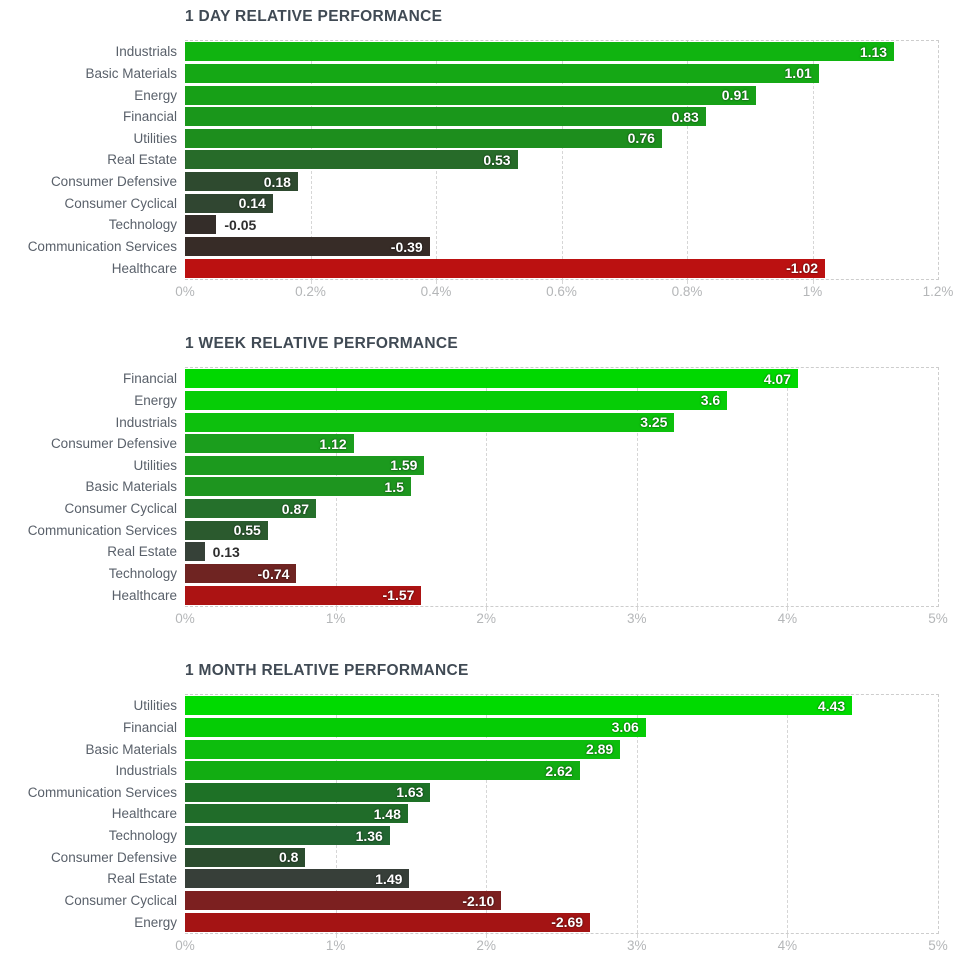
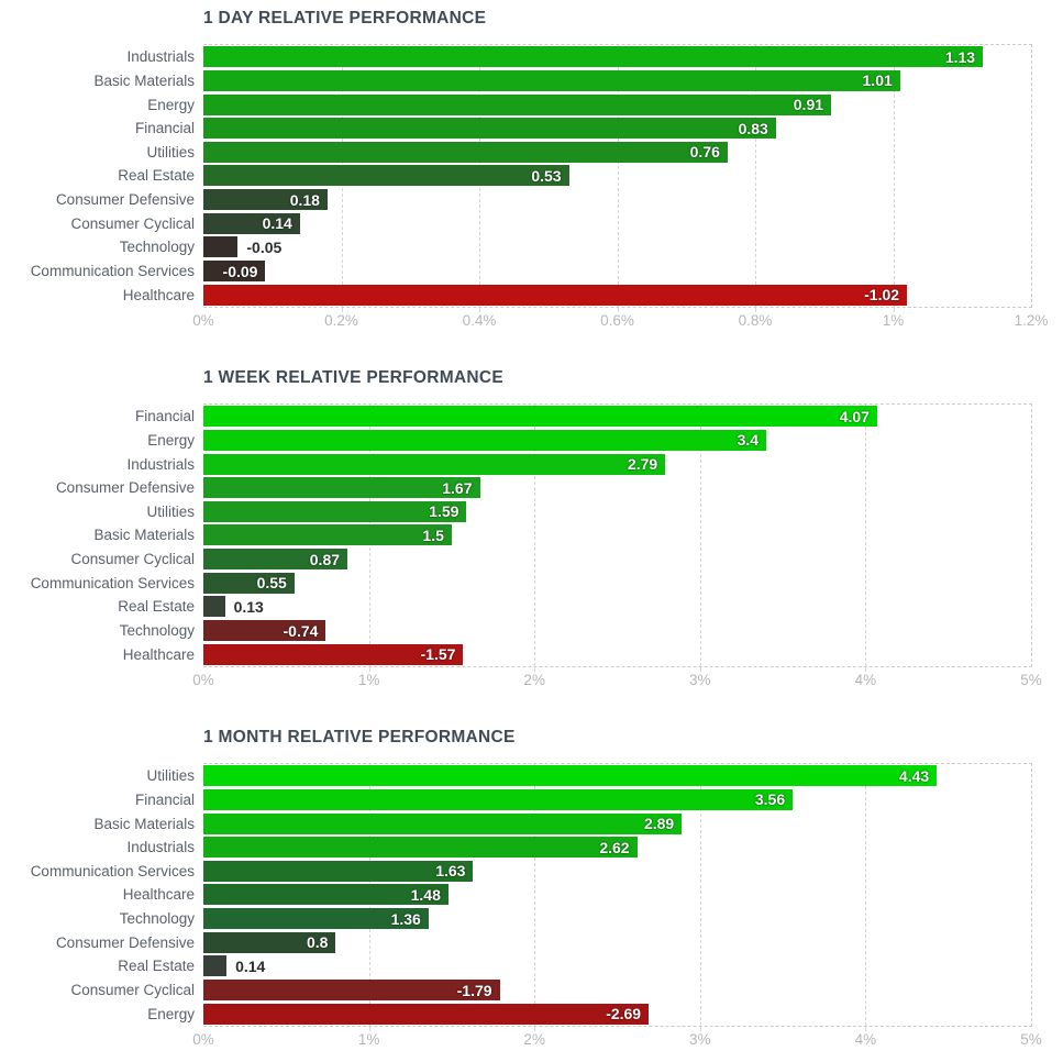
1 DAY RELATIVE PERFORMANCE/Communication Services: -0.39 -> -0.09
1 WEEK RELATIVE PERFORMANCE/Energy: 3.6 -> 3.4
1 WEEK RELATIVE PERFORMANCE/Industrials: 3.25 -> 2.79
1 WEEK RELATIVE PERFORMANCE/Consumer Defensive: 1.12 -> 1.67
1 MONTH RELATIVE PERFORMANCE/Financial: 3.06 -> 3.56
1 MONTH RELATIVE PERFORMANCE/Real Estate: 1.49 -> 0.14
1 MONTH RELATIVE PERFORMANCE/Consumer Cyclical: -2.10 -> -1.79
